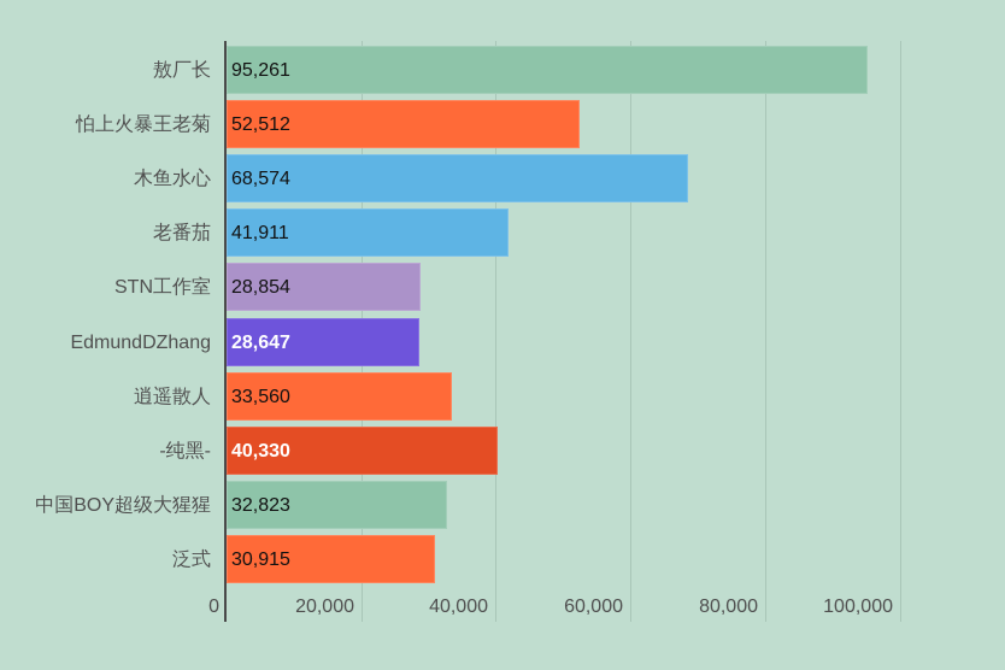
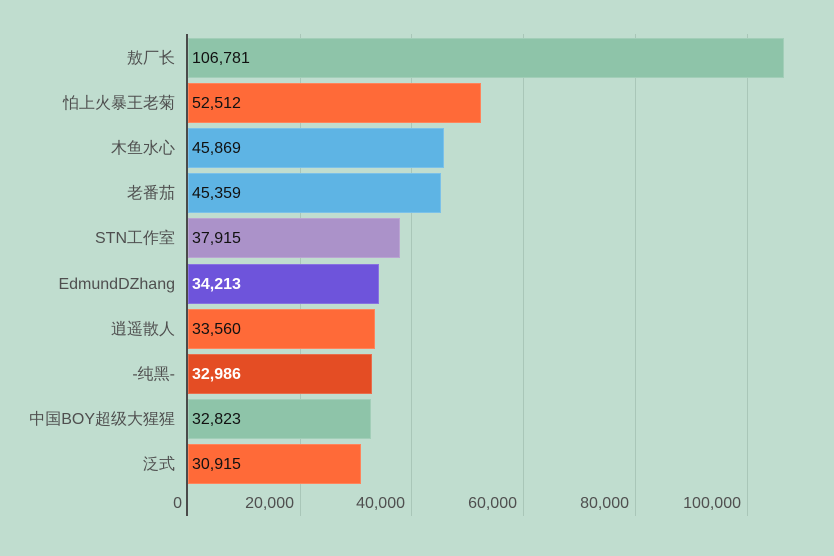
敖厂长: 95,261 -> 106,781
木鱼水心: 68,574 -> 45,869
老番茄: 41,911 -> 45,359
STN工作室: 28,854 -> 37,915
EdmundDZhang: 28,647 -> 34,213
-纯黑-: 40,330 -> 32,986
